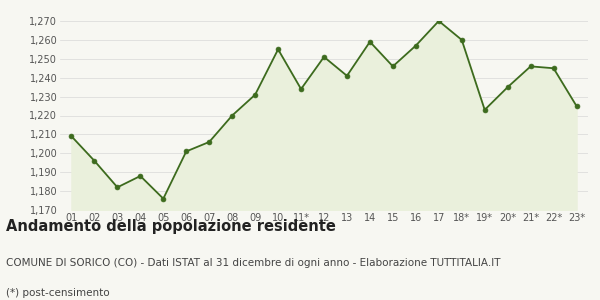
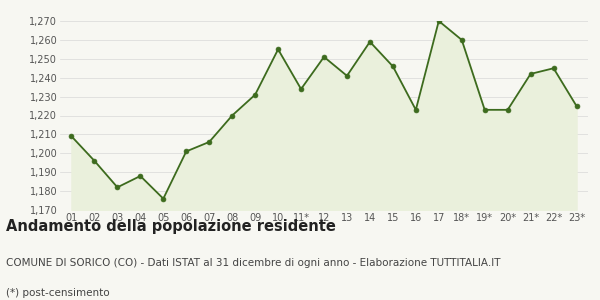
16: 1,257 -> 1,223
20*: 1,235 -> 1,223
21*: 1,246 -> 1,242
